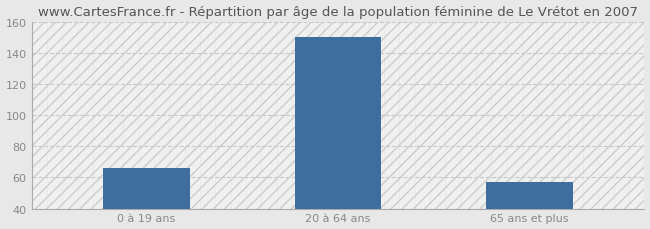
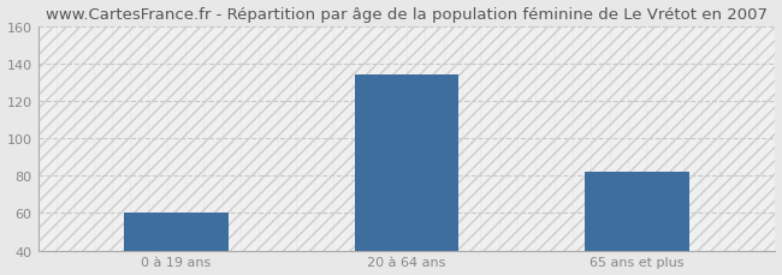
0 à 19 ans: 66 -> 60
20 à 64 ans: 150 -> 134
65 ans et plus: 57 -> 82
